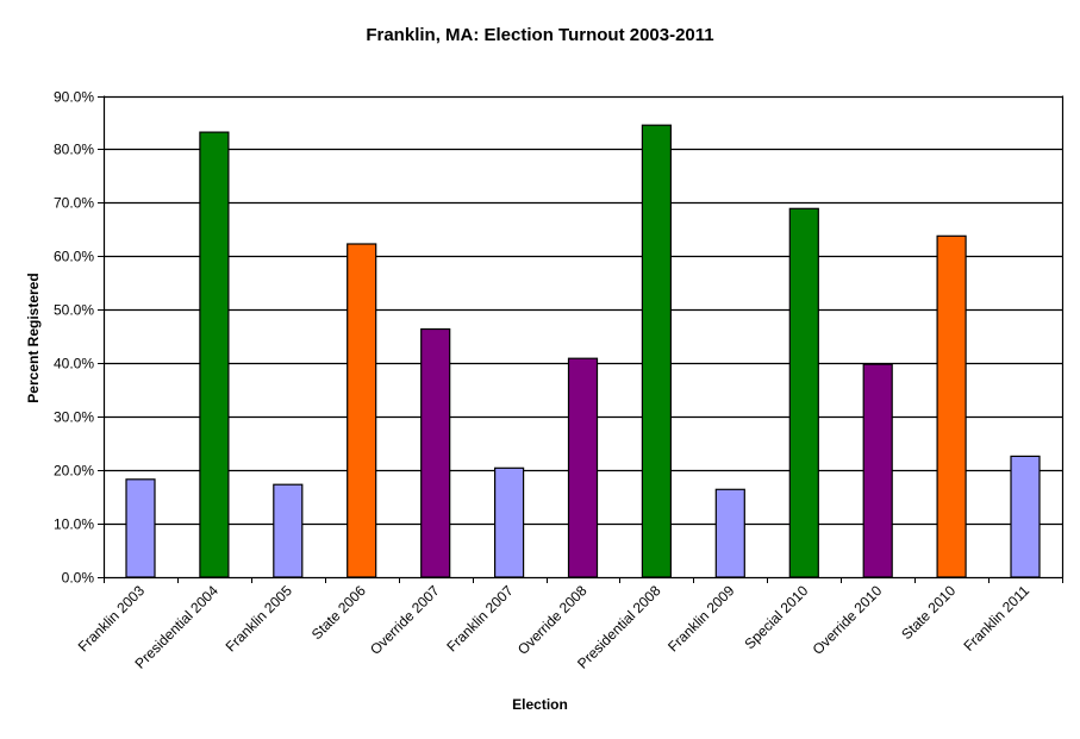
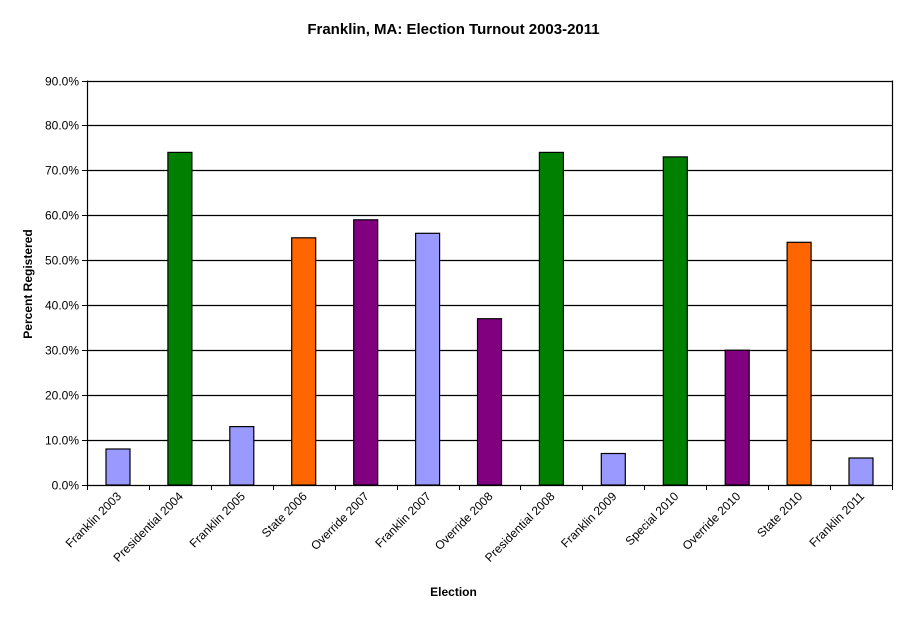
Franklin 2003: 18% -> 8%
Presidential 2004: 83% -> 74%
Franklin 2005: 17% -> 13%
State 2006: 62% -> 55%
Override 2007: 46% -> 59%
Franklin 2007: 20% -> 56%
Override 2008: 41% -> 37%
Presidential 2008: 84% -> 74%
Franklin 2009: 16% -> 7%
Special 2010: 69% -> 73%
Override 2010: 40% -> 30%
State 2010: 64% -> 54%
Franklin 2011: 23% -> 6%
